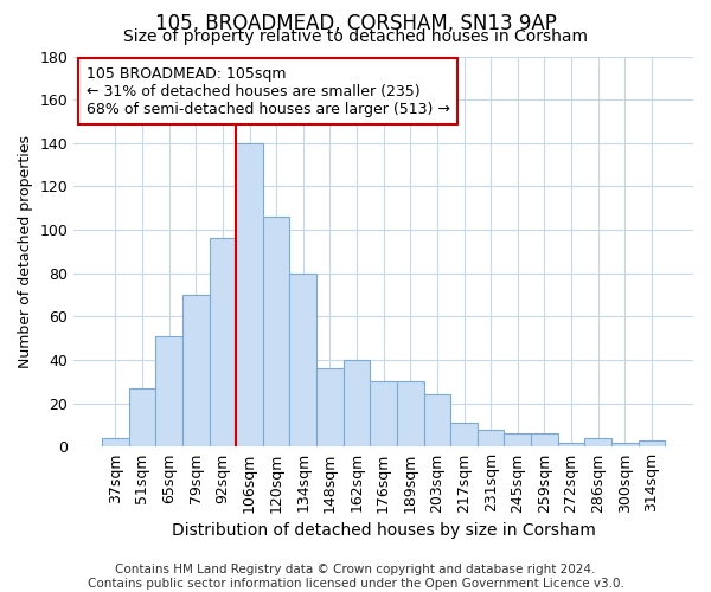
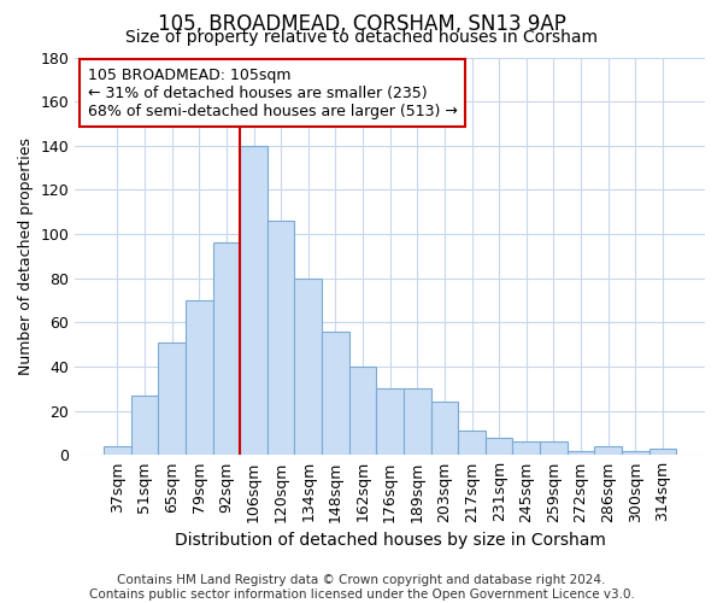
148sqm: 36 -> 56
